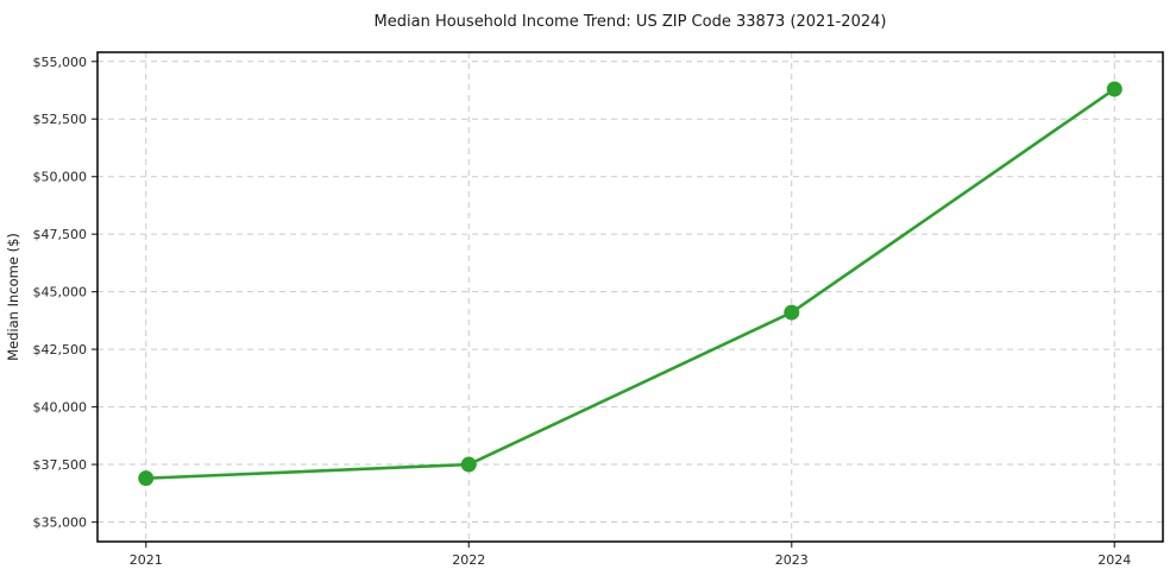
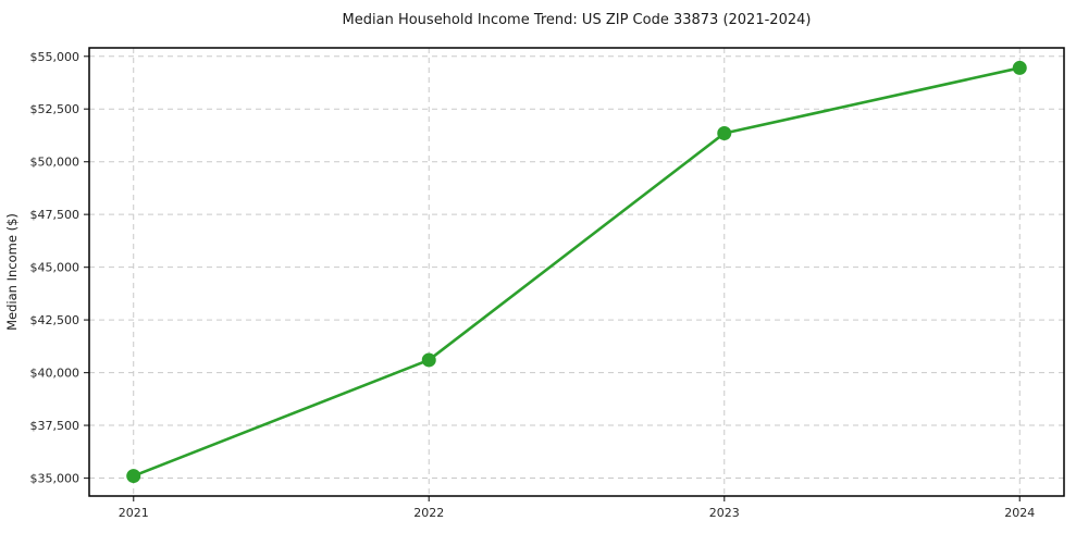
2021: $36900 -> $35100
2022: $37500 -> $40600
2023: $44100 -> $51400
2024: $53800 -> $54400
